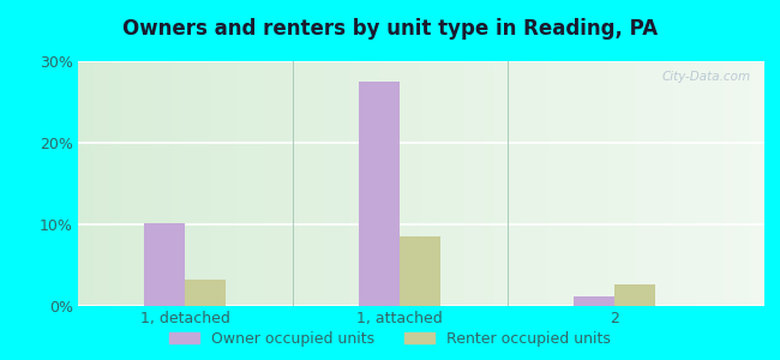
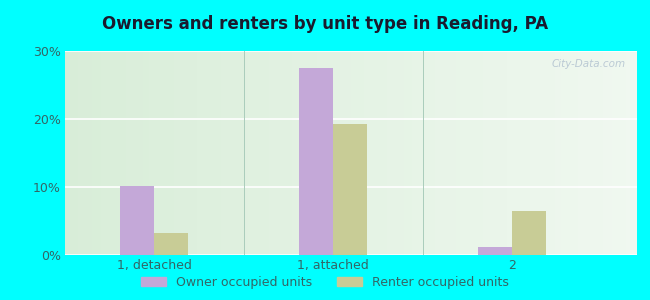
Renter occupied units/1, attached: 8.6% -> 19.3%
Renter occupied units/2: 2.6% -> 6.5%
